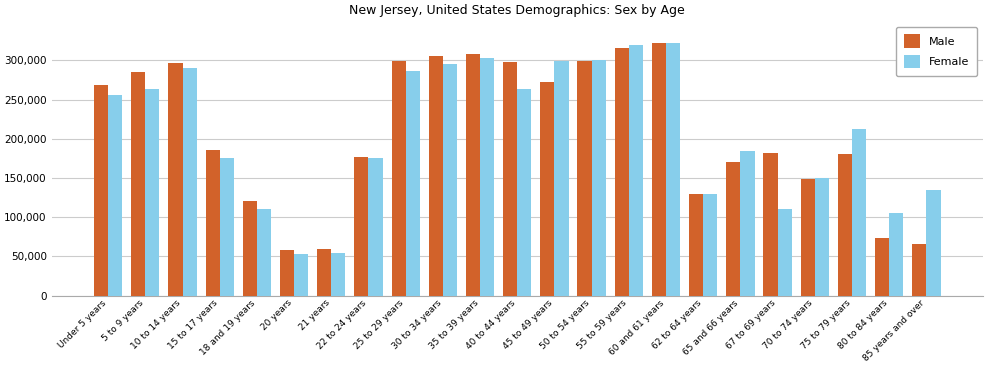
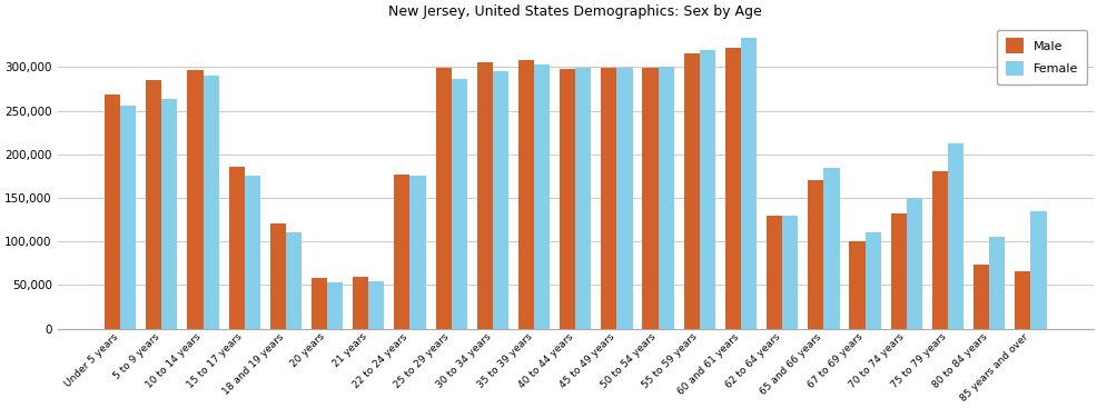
Female/40 to 44 years: 264,000 -> 299,000
Male/45 to 49 years: 272,000 -> 299,000
Female/60 and 61 years: 322,000 -> 333,000
Male/67 to 69 years: 182,000 -> 100,000
Male/70 to 74 years: 148,000 -> 132,000
